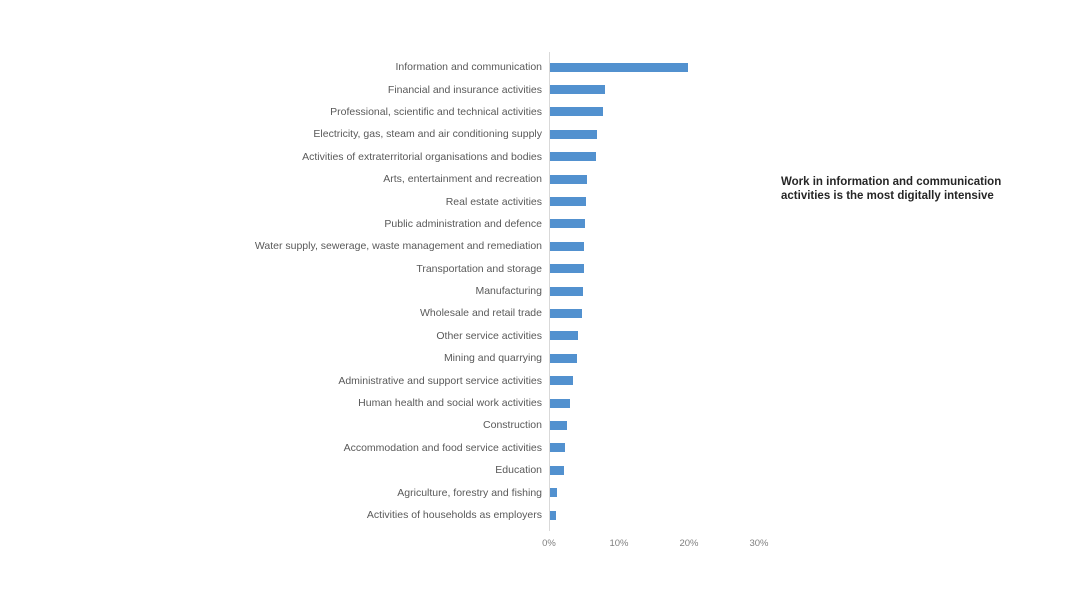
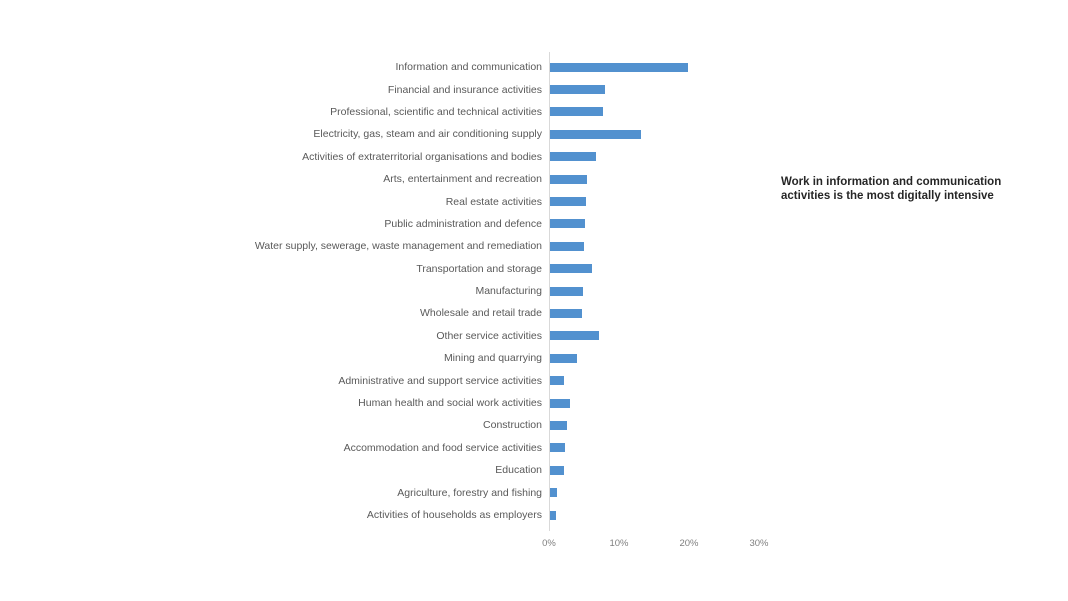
Electricity, gas, steam and air conditioning supply: 7% -> 13%
Transportation and storage: 5% -> 6%
Other service activities: 4% -> 7%
Administrative and support service activities: 3% -> 2%
